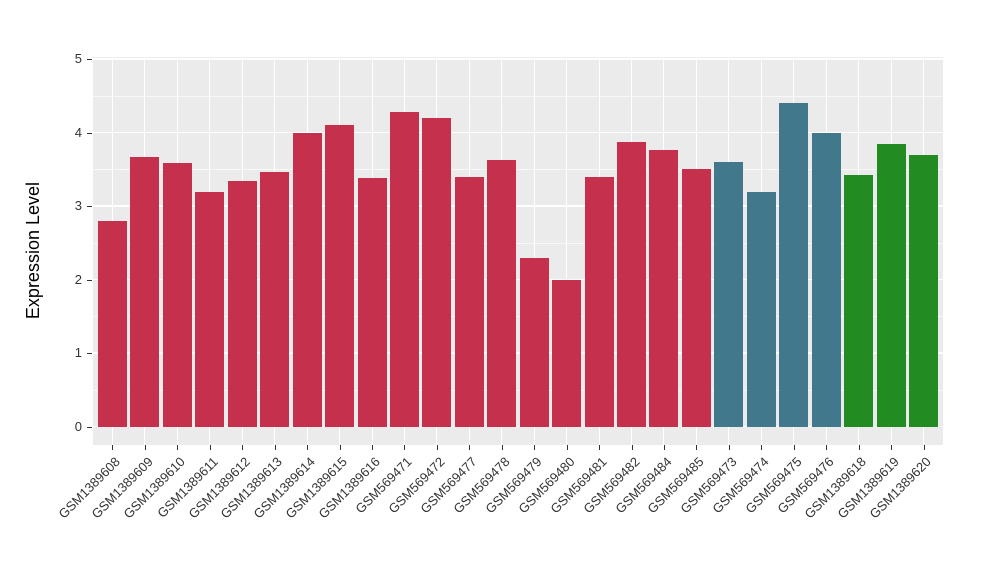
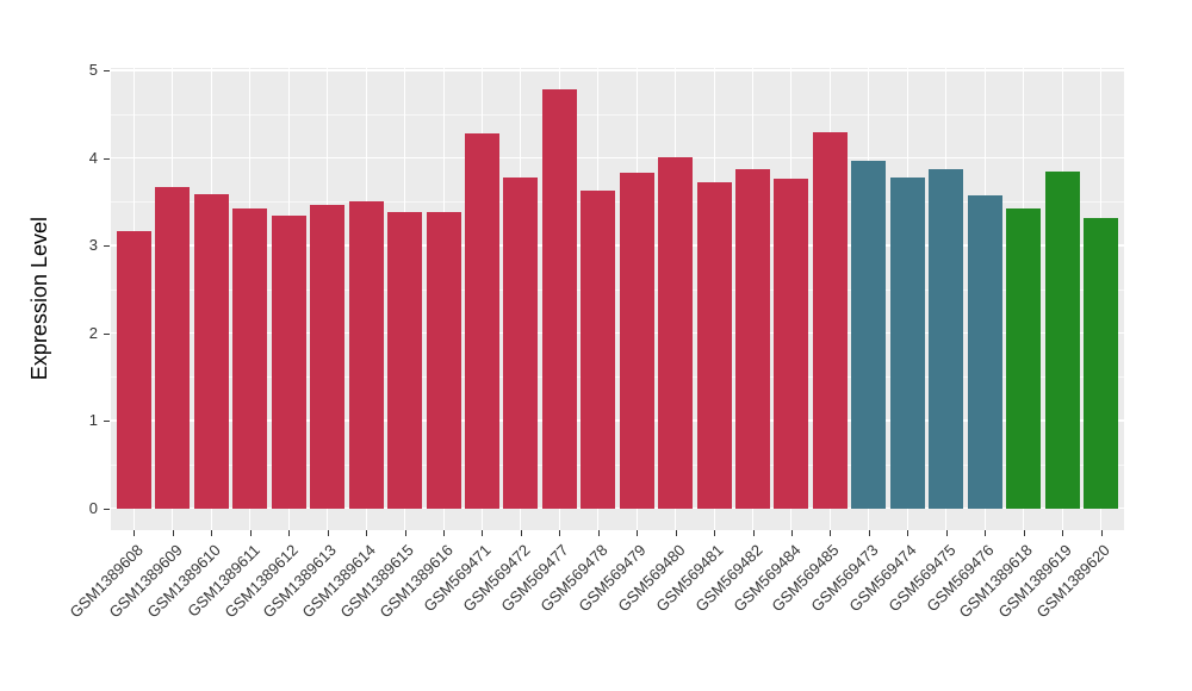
GSM1389608: 2.8 -> 3.2
GSM1389611: 3.2 -> 3.4
GSM1389614: 4.0 -> 3.5
GSM1389615: 4.1 -> 3.4
GSM569472: 4.2 -> 3.8
GSM569477: 3.4 -> 4.8
GSM569479: 2.3 -> 3.8
GSM569480: 2.0 -> 4.0
GSM569481: 3.4 -> 3.7
GSM569485: 3.5 -> 4.3
GSM569473: 3.6 -> 4.0
GSM569474: 3.2 -> 3.8
GSM569475: 4.4 -> 3.9
GSM569476: 4.0 -> 3.6
GSM1389620: 3.7 -> 3.3
